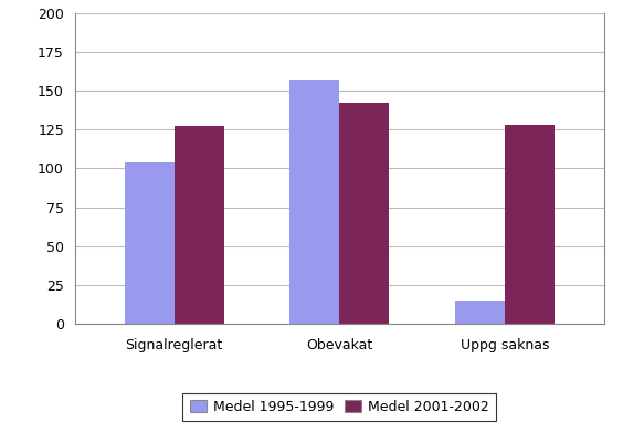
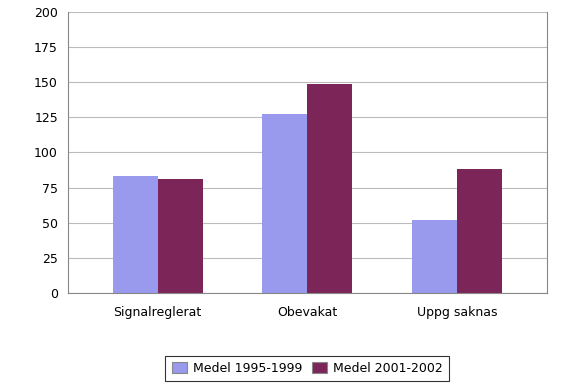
Medel 1995-1999/Signalreglerat: 104 -> 83
Medel 2001-2002/Signalreglerat: 127 -> 81
Medel 1995-1999/Obevakat: 157 -> 127
Medel 2001-2002/Obevakat: 142 -> 149
Medel 1995-1999/Uppg saknas: 15 -> 52
Medel 2001-2002/Uppg saknas: 128 -> 88
